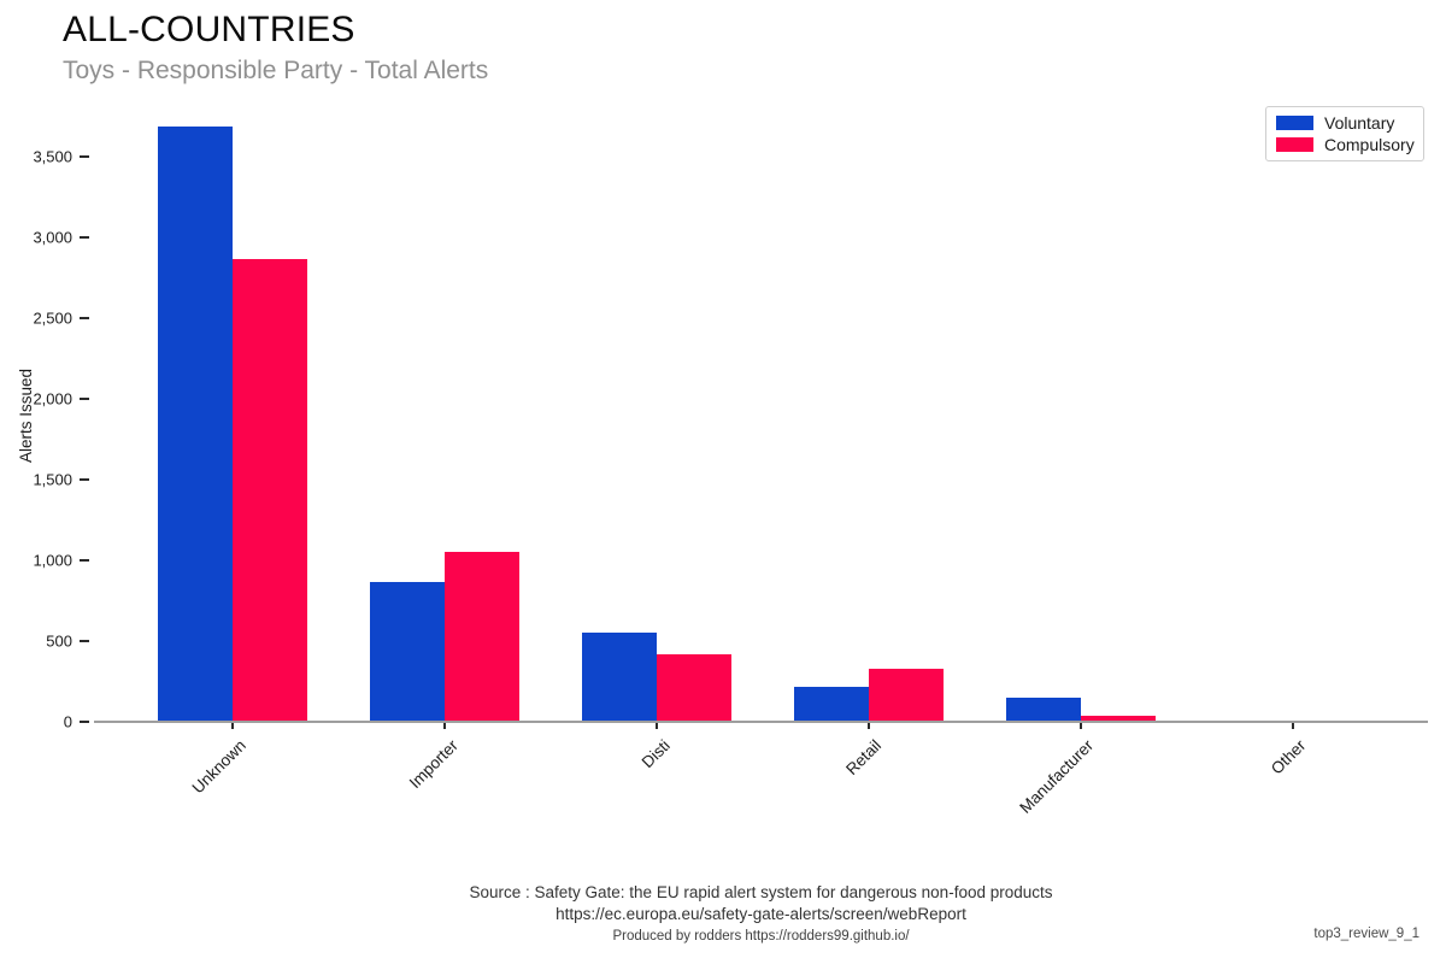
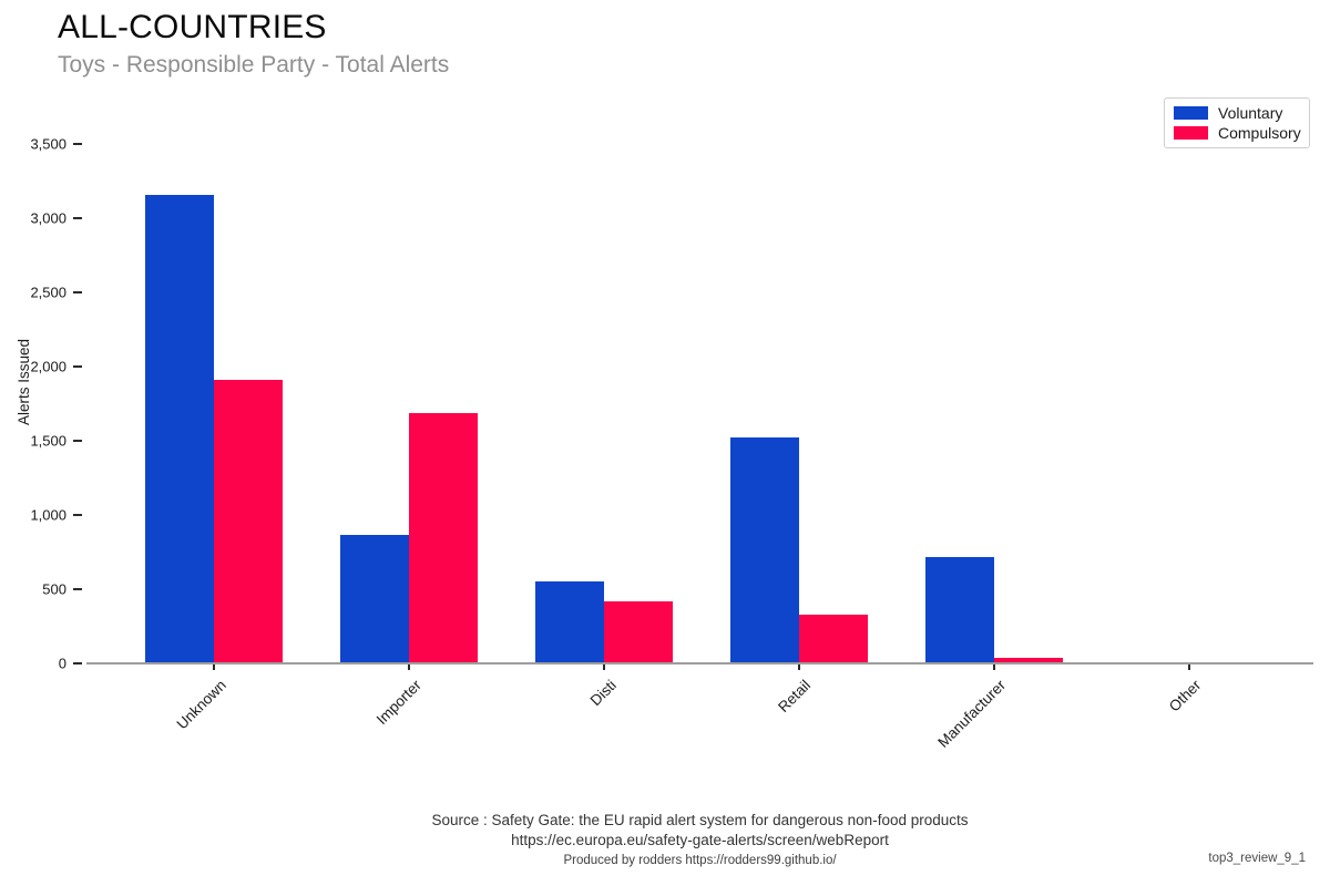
Voluntary/Unknown: 3680 -> 3160
Compulsory/Unknown: 2860 -> 1910
Compulsory/Importer: 1050 -> 1690
Voluntary/Retail: 220 -> 1520
Voluntary/Manufacturer: 150 -> 720
